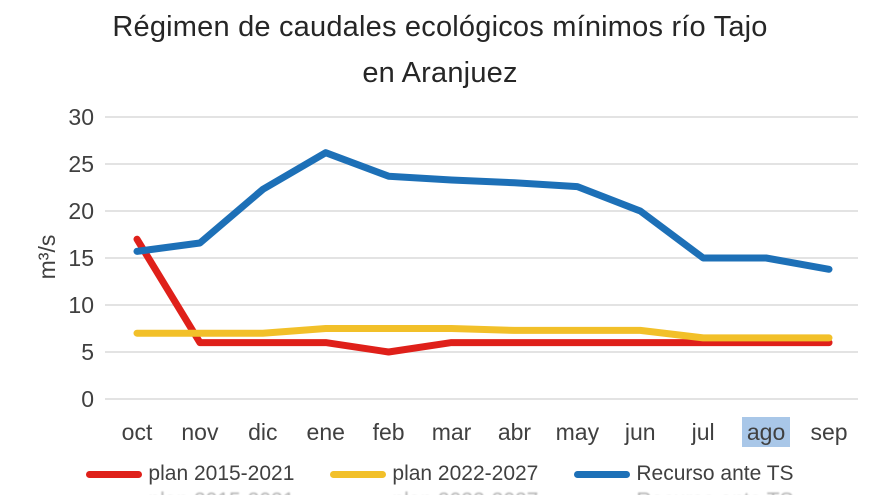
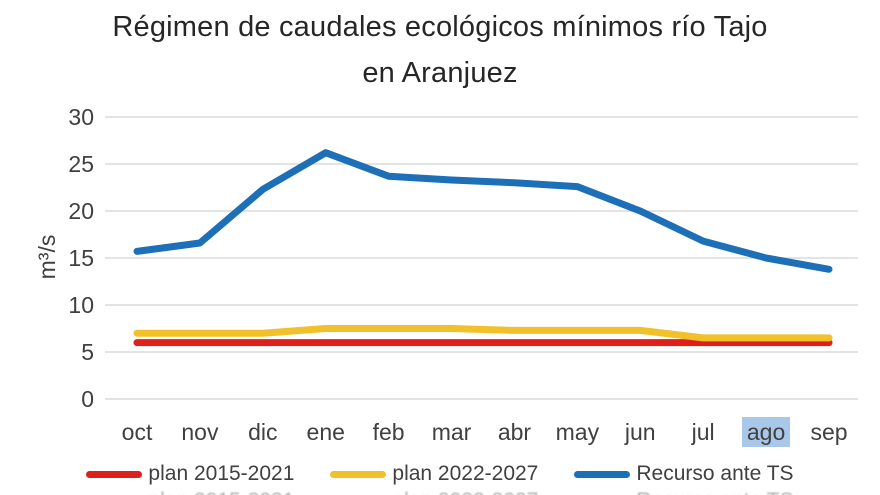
plan 2015-2021/oct: 17 -> 6
plan 2015-2021/feb: 5 -> 6
Recurso ante TS/jul: 15 -> 17
